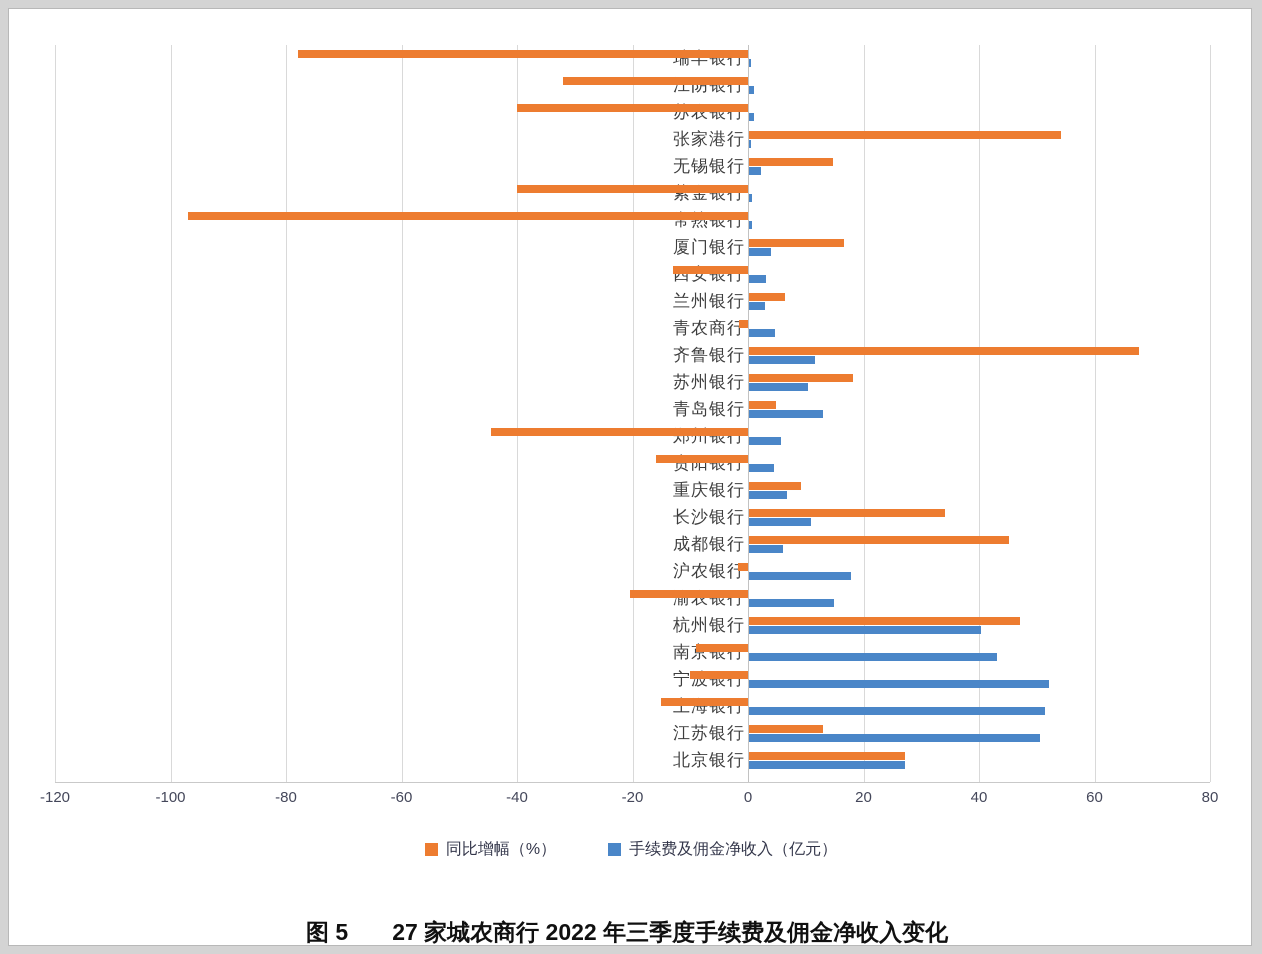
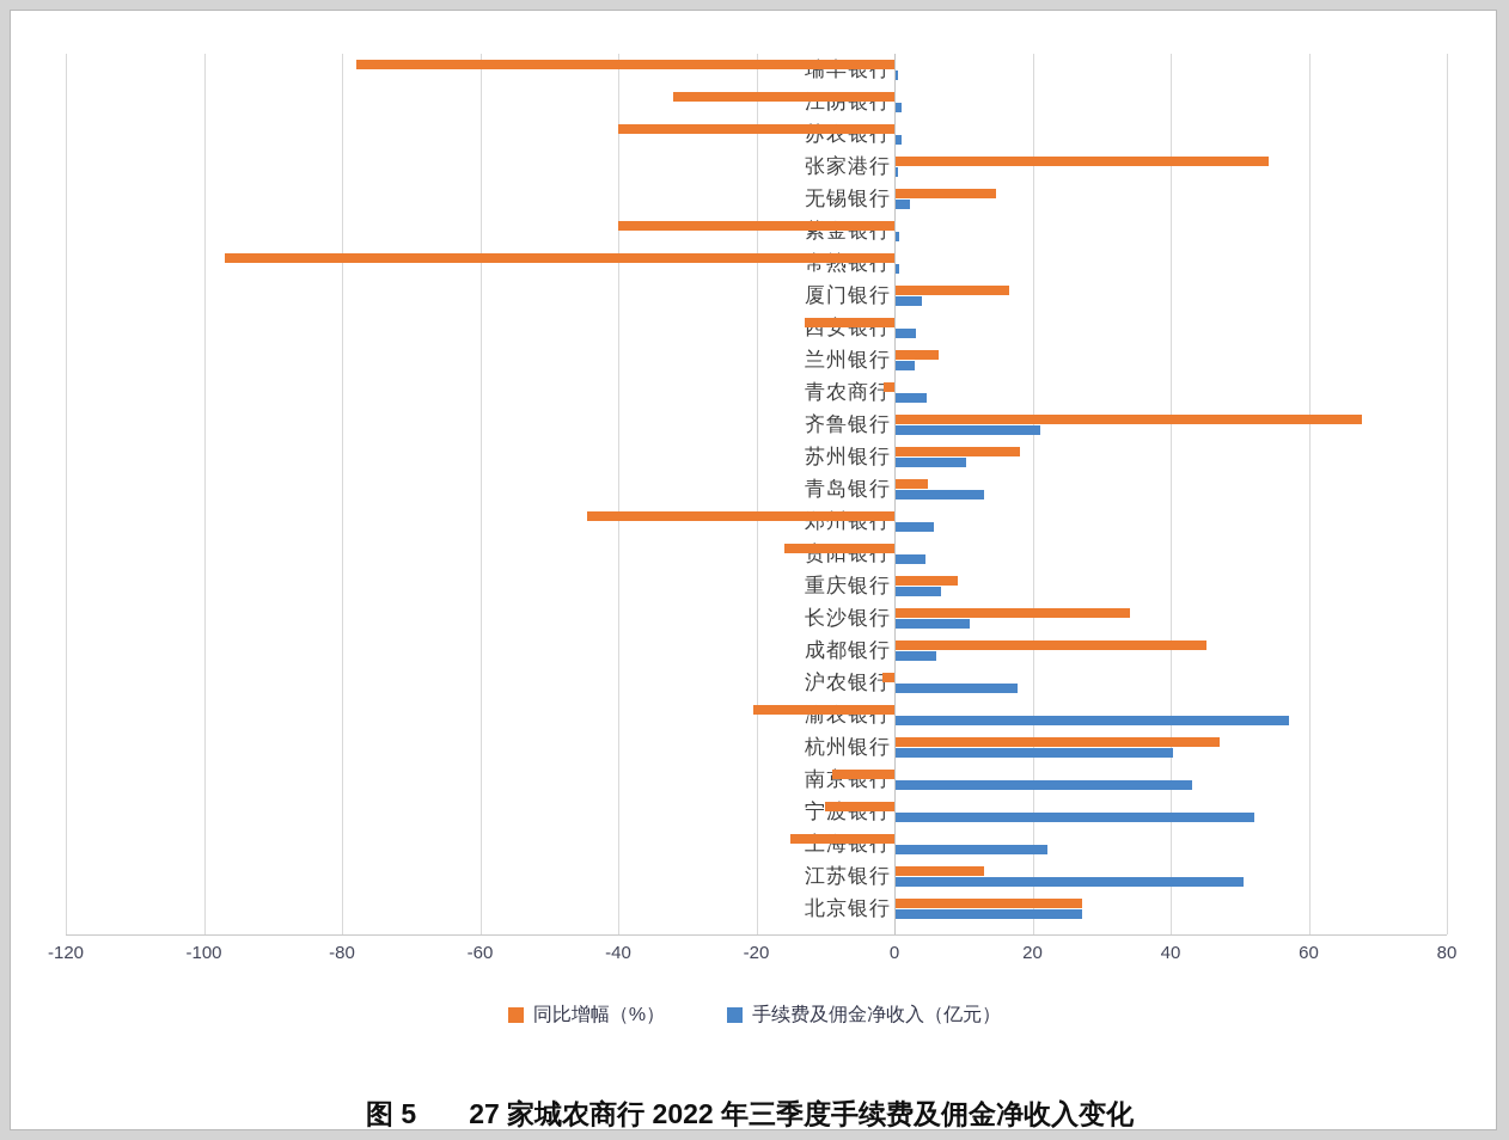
手续费及佣金净收入（亿元）/齐鲁银行: 12 -> 21
手续费及佣金净收入（亿元）/渝农银行: 15 -> 57
手续费及佣金净收入（亿元）/上海银行: 51 -> 22
